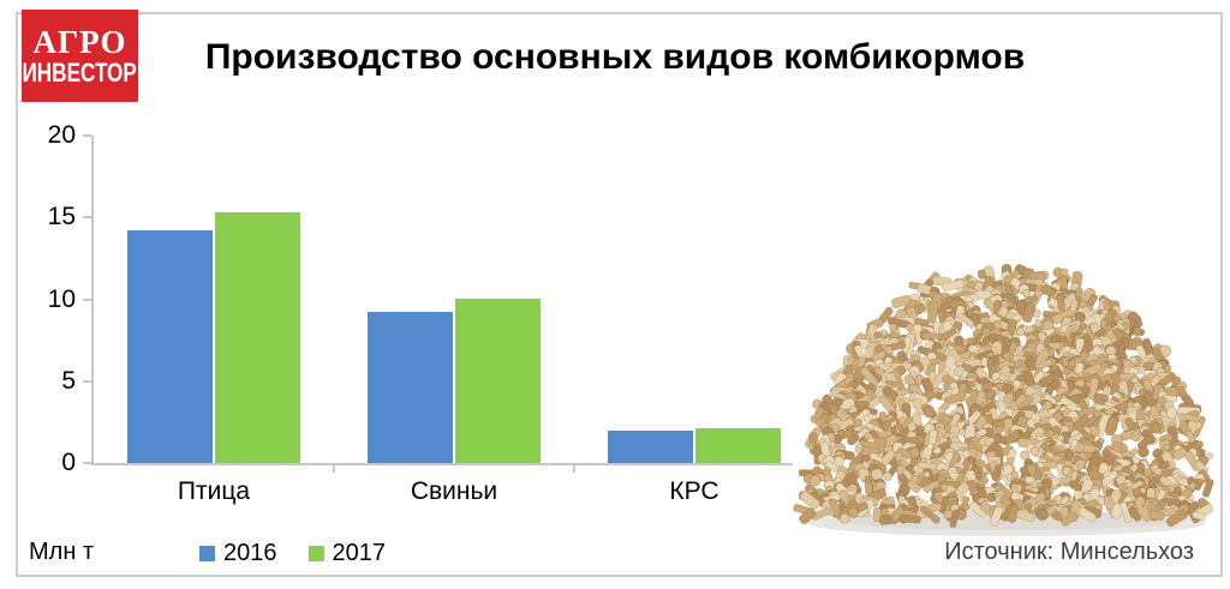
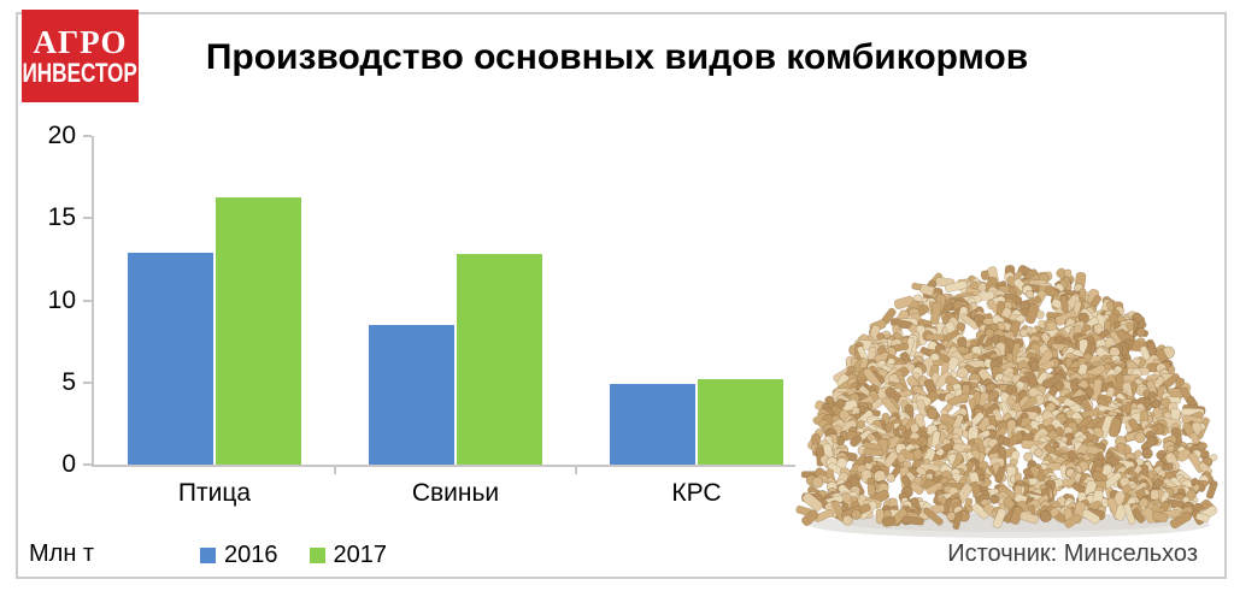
2016/Птица: 14.2 -> 12.9
2017/Птица: 15.3 -> 16.3
2016/Свиньи: 9.2 -> 8.5
2017/Свиньи: 10.0 -> 12.8
2016/КРС: 2.0 -> 4.9
2017/КРС: 2.1 -> 5.2
